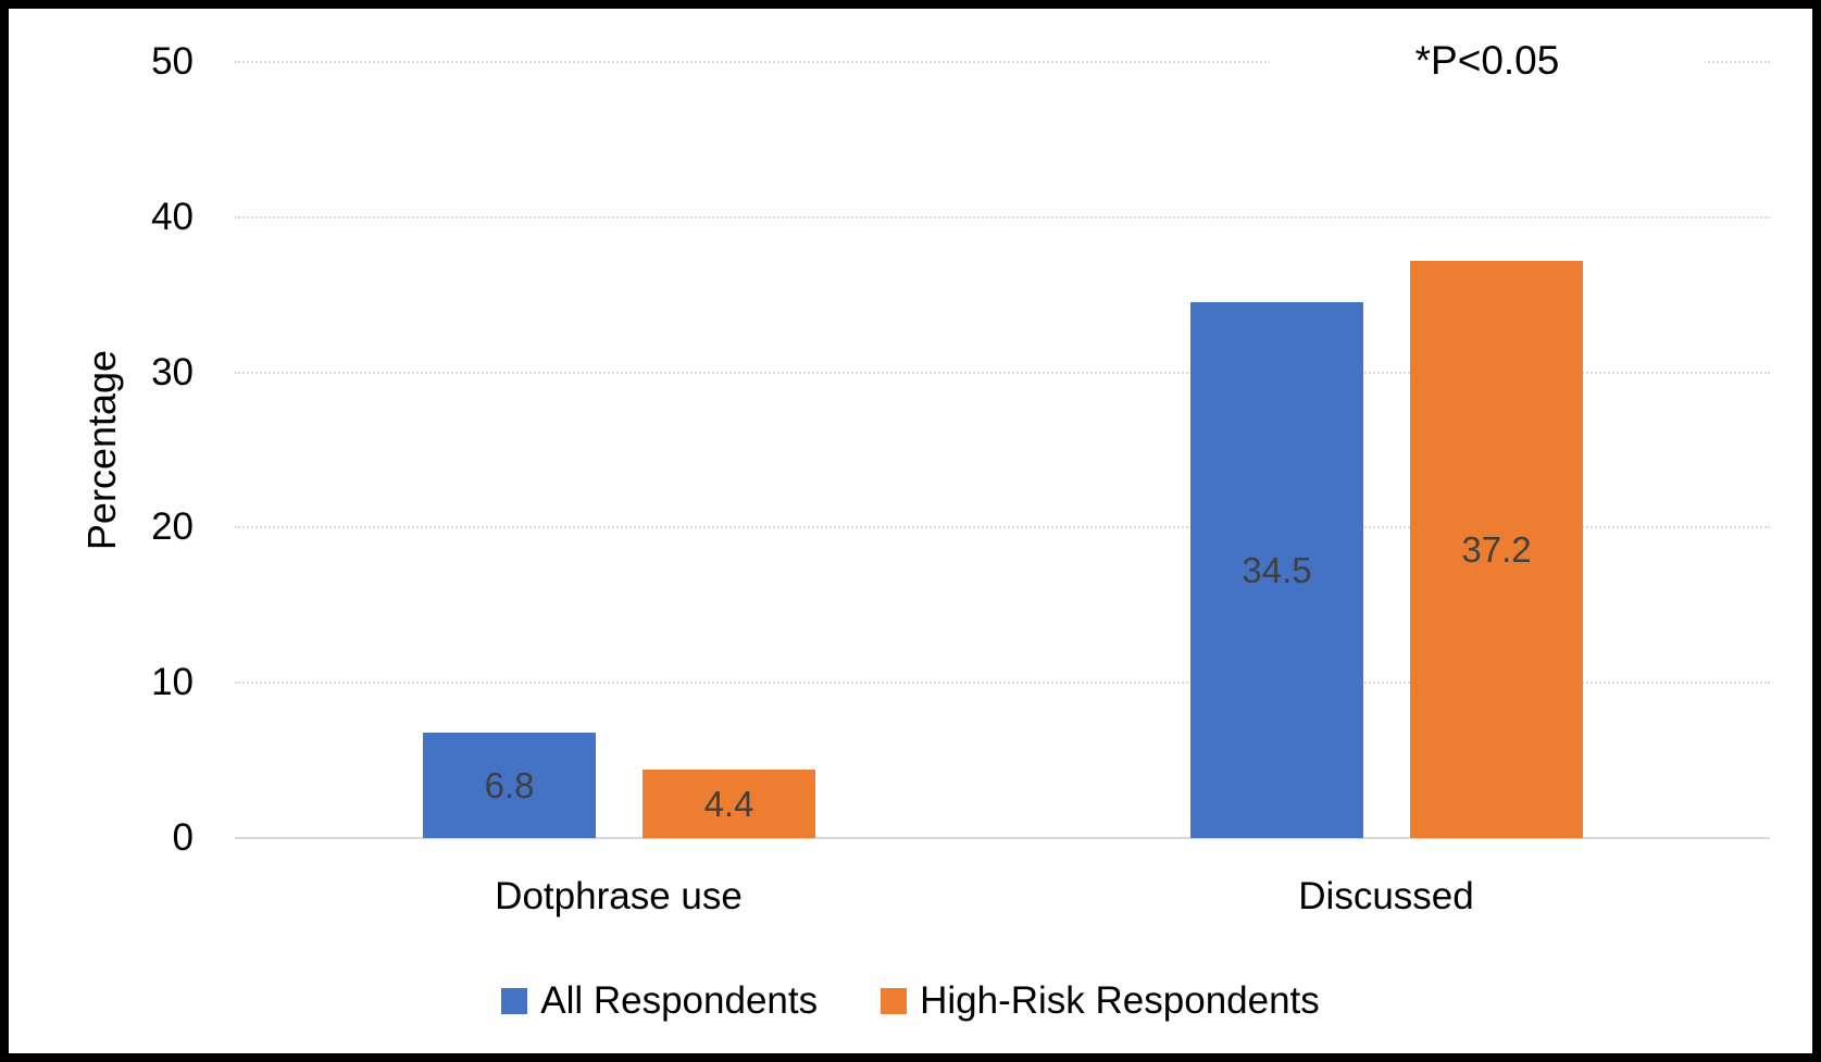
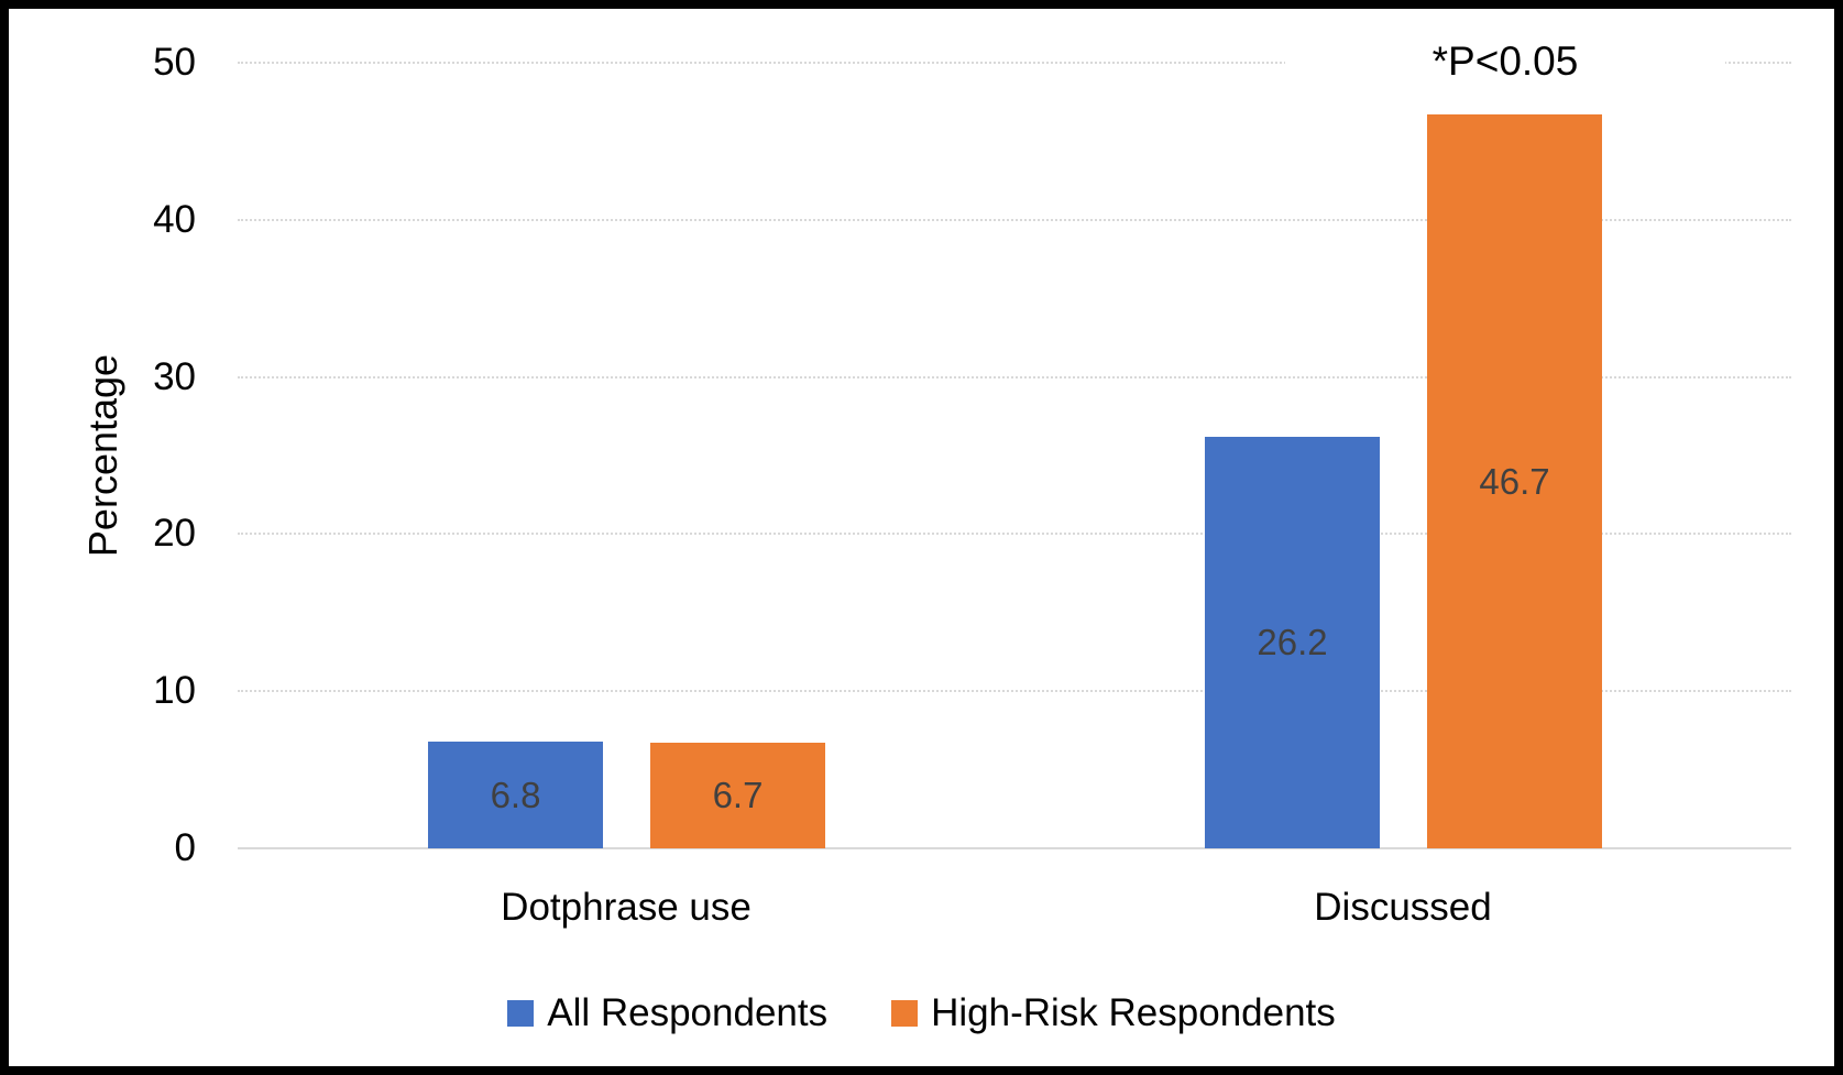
High-Risk Respondents/Dotphrase use: 4.4 -> 6.7
All Respondents/Discussed: 34.5 -> 26.2
High-Risk Respondents/Discussed: 37.2 -> 46.7
